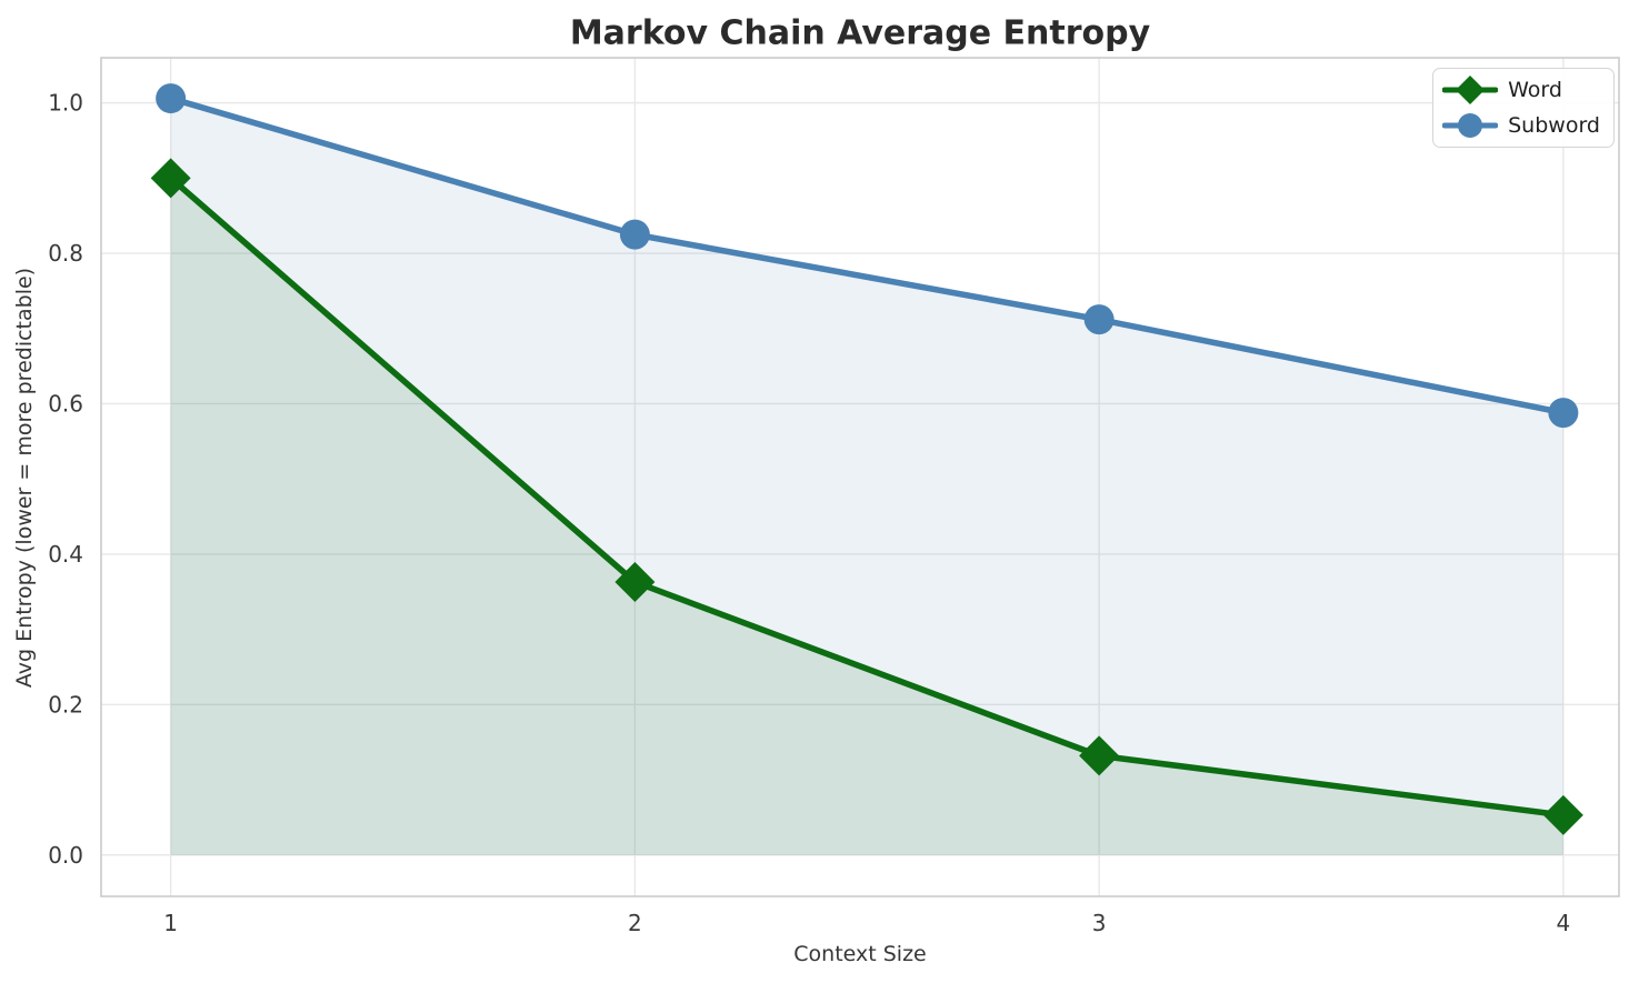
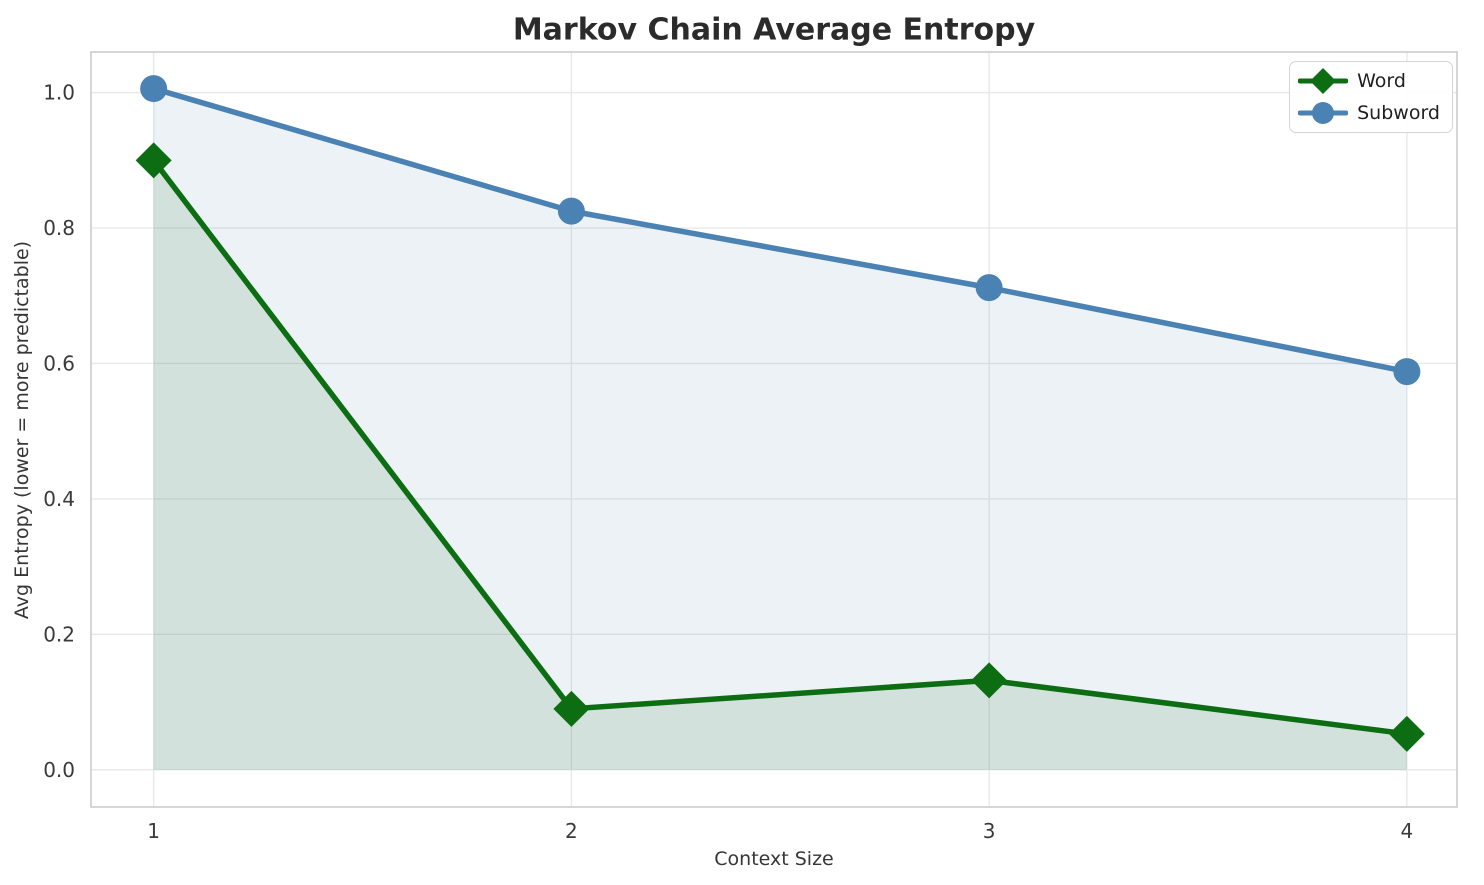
Word/2: 0.36 -> 0.09
